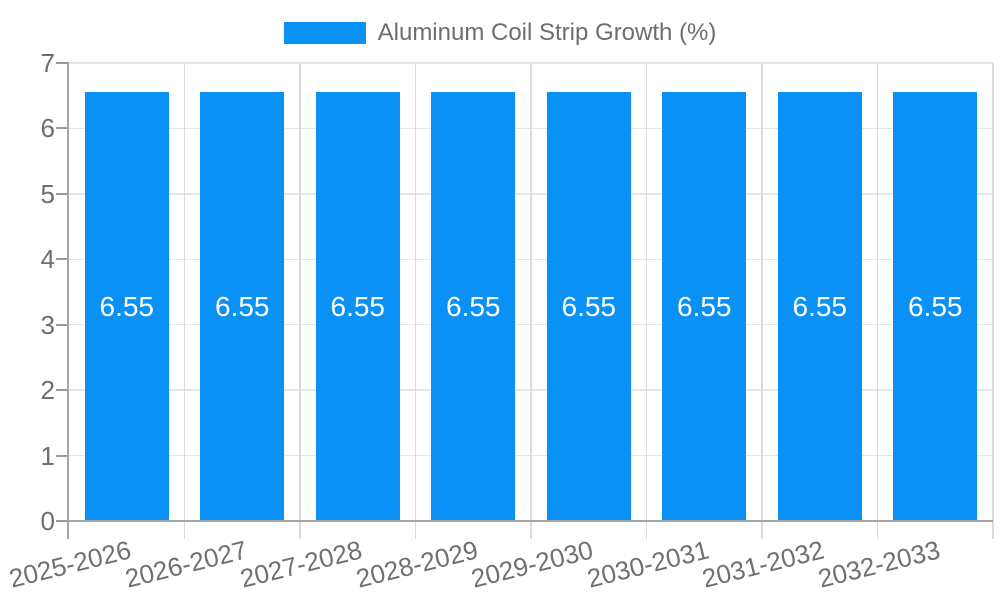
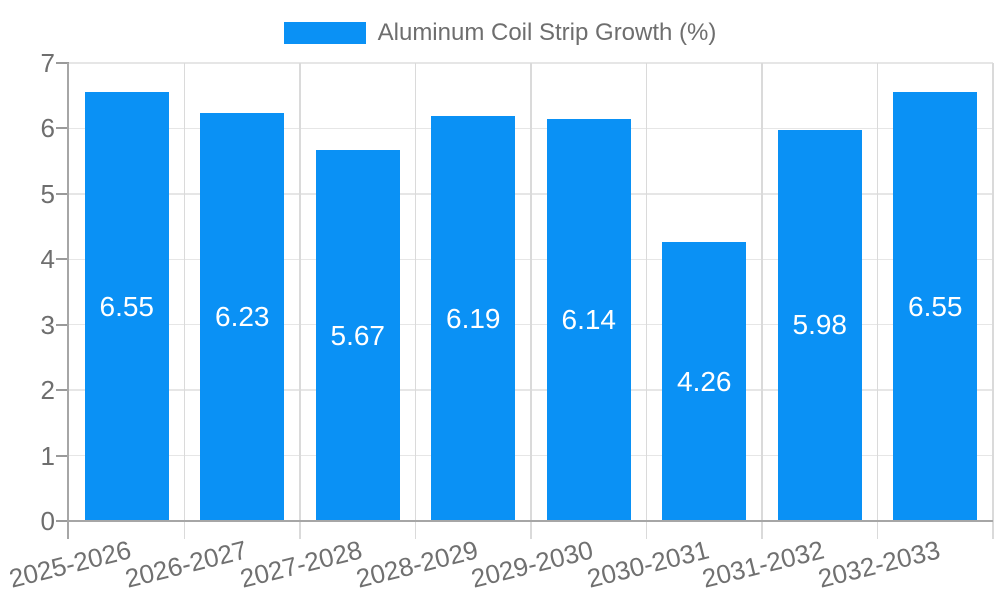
2026-2027: 6.55 -> 6.23
2027-2028: 6.55 -> 5.67
2028-2029: 6.55 -> 6.19
2029-2030: 6.55 -> 6.14
2030-2031: 6.55 -> 4.26
2031-2032: 6.55 -> 5.98
